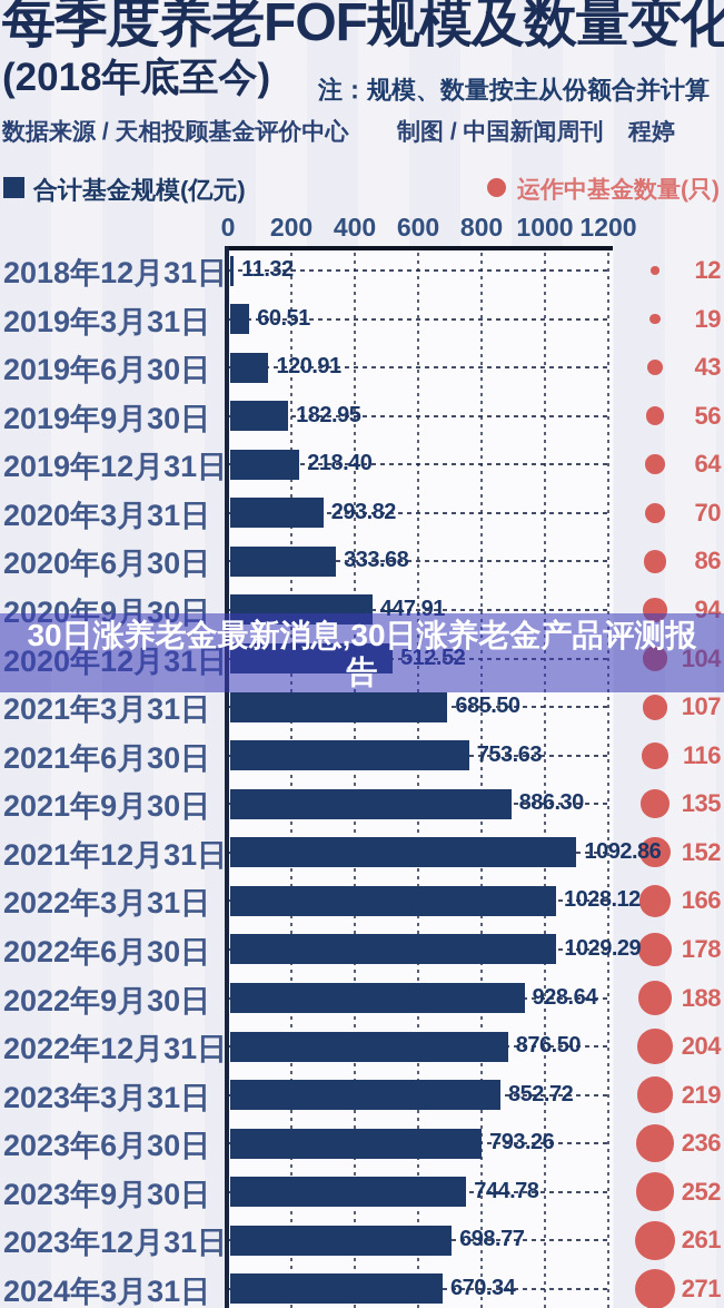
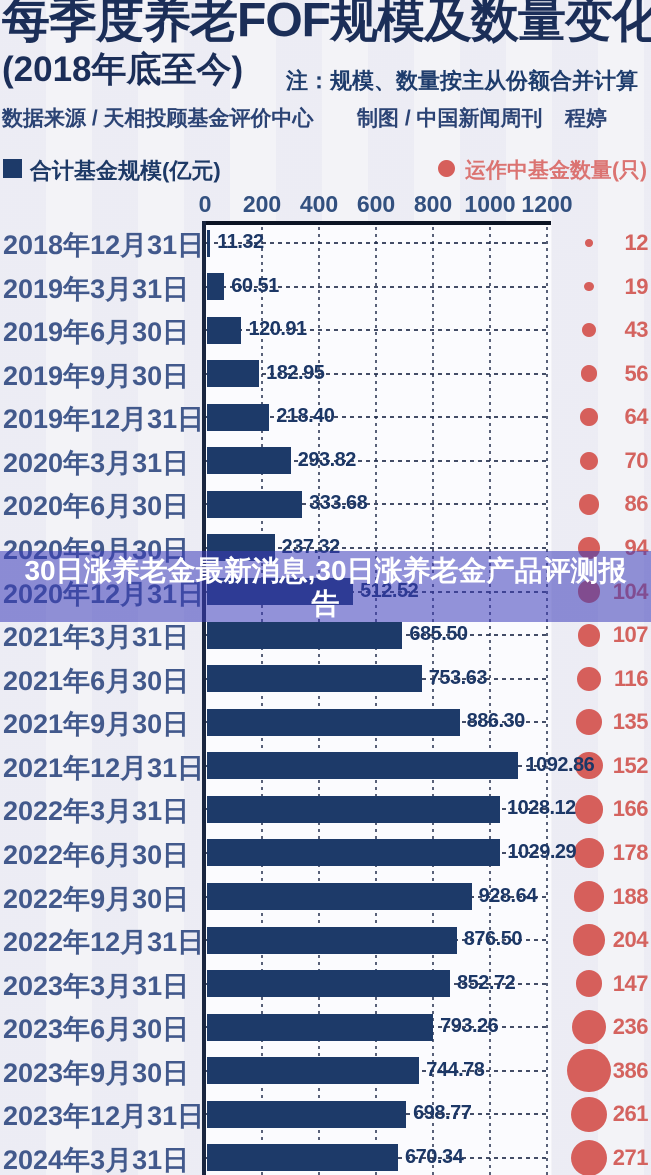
合计基金规模(亿元)/2020年9月30日: 447.91 -> 237.32
运作中基金数量(只)/2023年3月31日: 219 -> 147
运作中基金数量(只)/2023年9月30日: 252 -> 386
